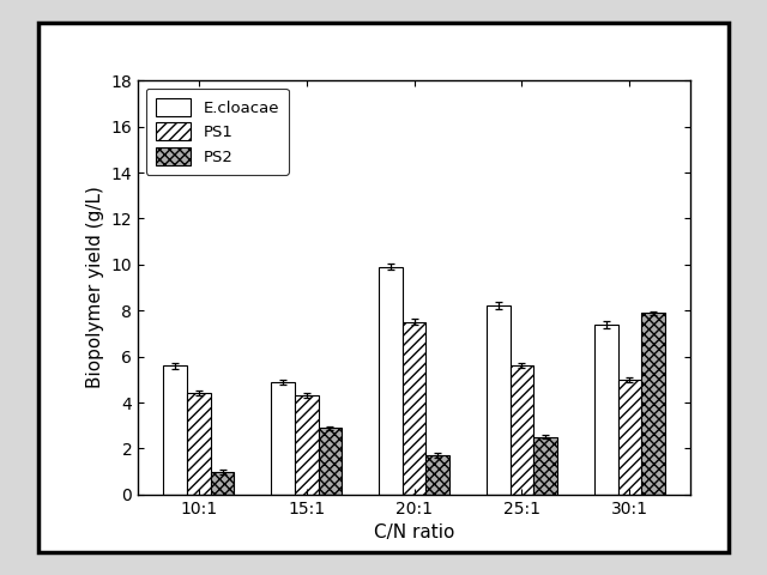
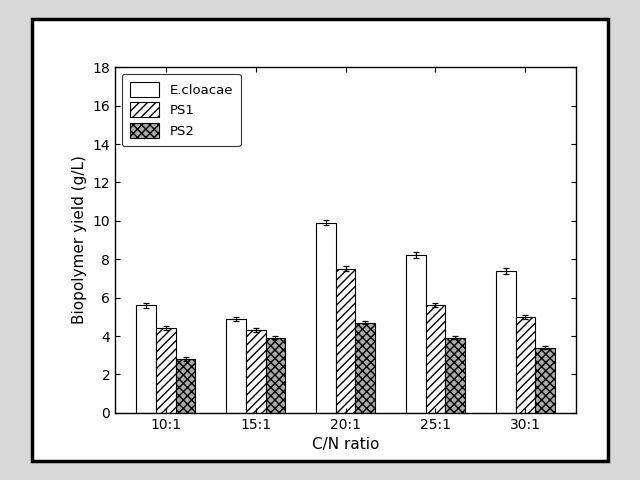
PS2/10:1: 1.0 -> 2.8
PS2/15:1: 2.9 -> 3.9
PS2/20:1: 1.7 -> 4.7
PS2/25:1: 2.5 -> 3.9
PS2/30:1: 7.9 -> 3.4
